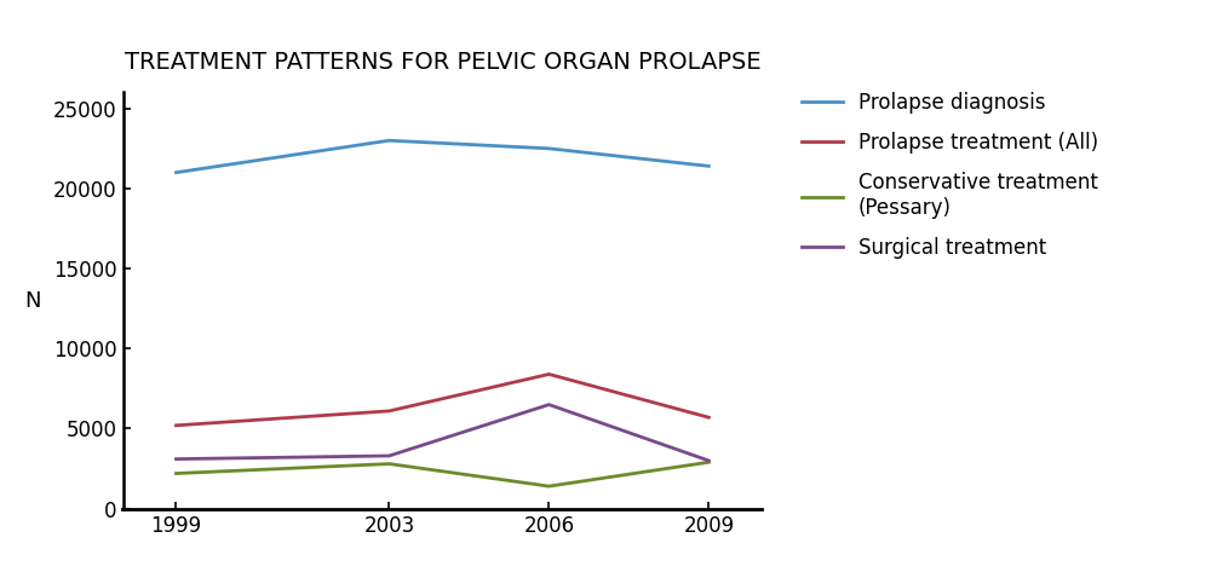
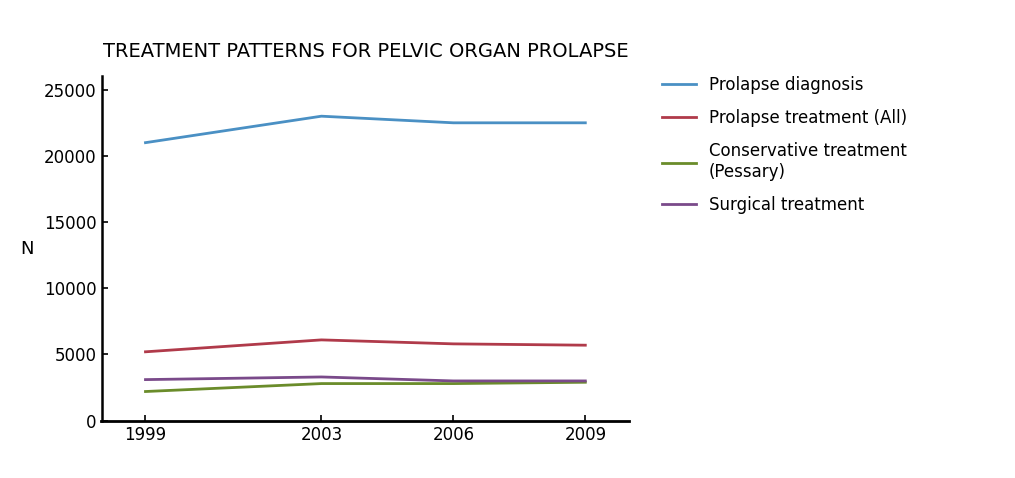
Prolapse treatment (All)/2006: 8400 -> 5800
Conservative treatment (Pessary)/2006: 1400 -> 2800
Surgical treatment/2006: 6500 -> 3000
Prolapse diagnosis/2009: 21400 -> 22500
